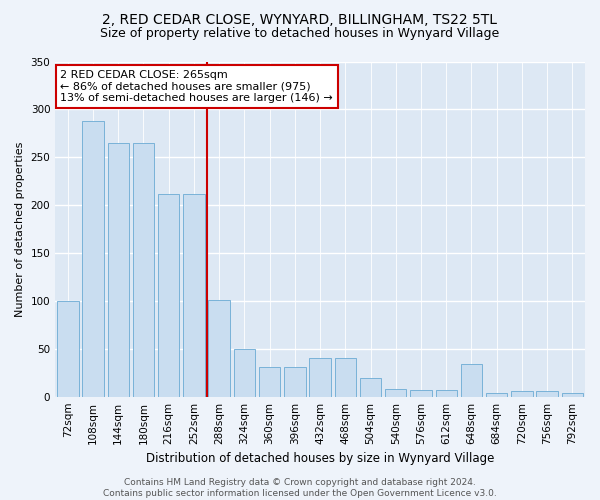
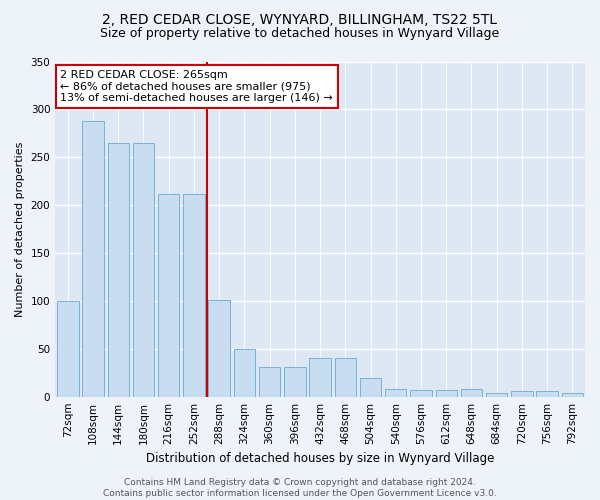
648sqm: 34 -> 8
